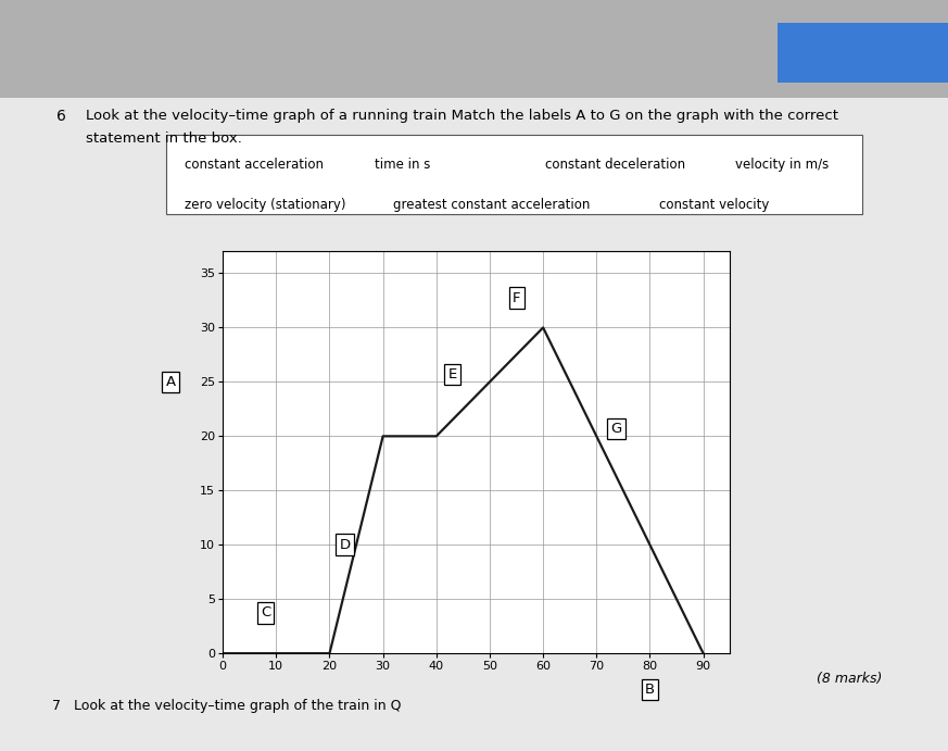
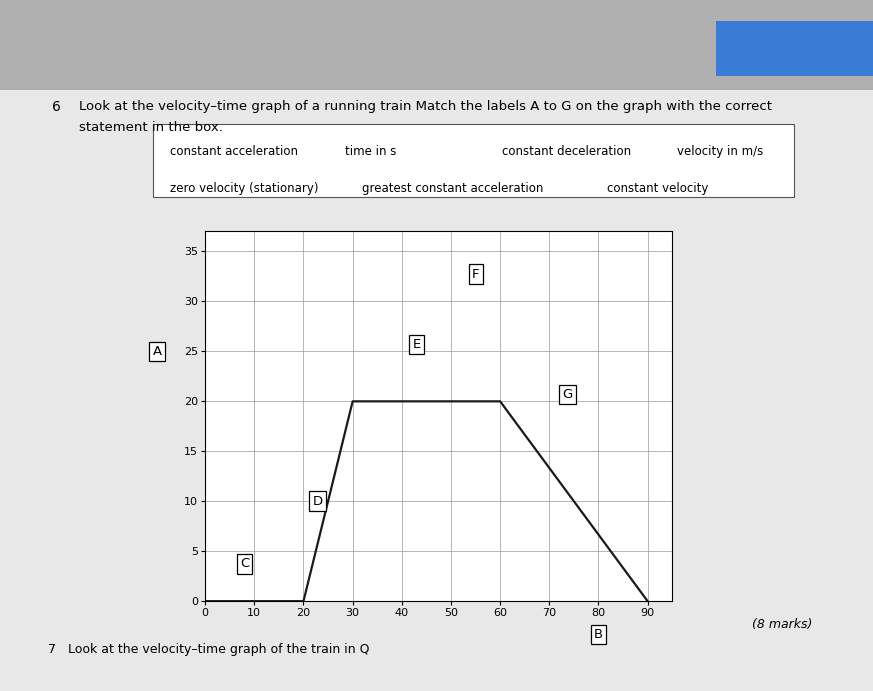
60: 30 -> 20
